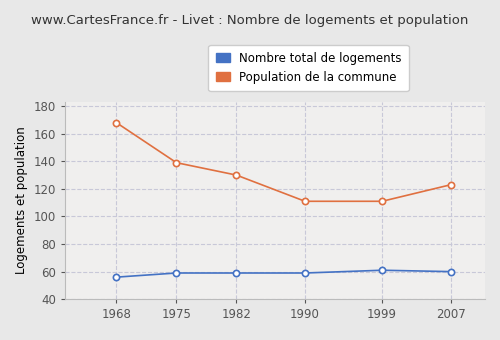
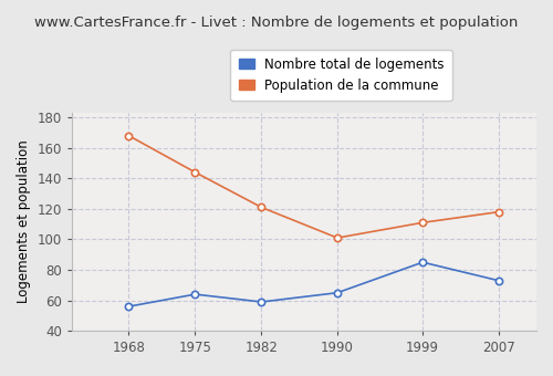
Nombre total de logements/1975: 59 -> 64
Population de la commune/1975: 139 -> 144
Population de la commune/1982: 130 -> 121
Nombre total de logements/1990: 59 -> 65
Population de la commune/1990: 111 -> 101
Nombre total de logements/1999: 61 -> 85
Nombre total de logements/2007: 60 -> 73
Population de la commune/2007: 123 -> 118
